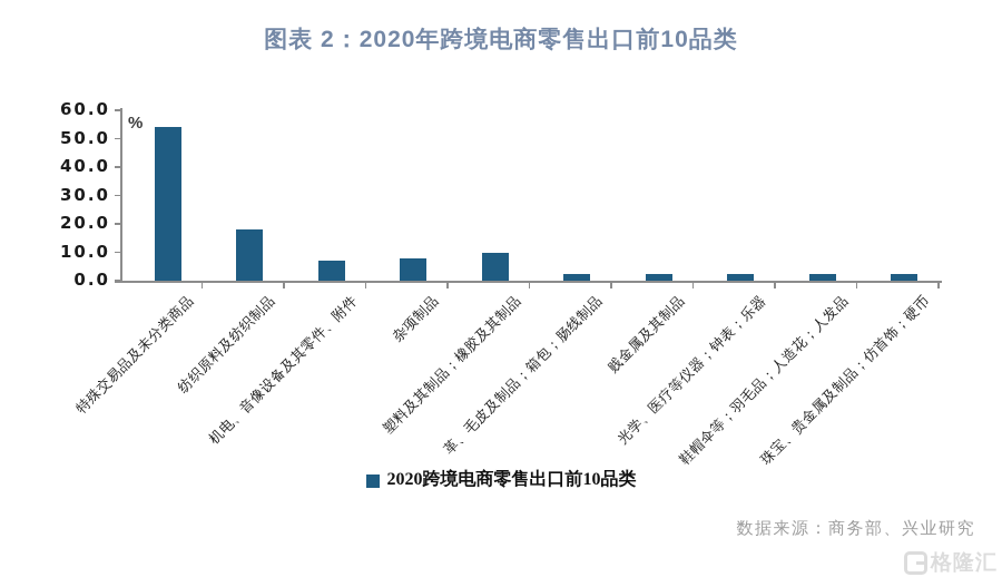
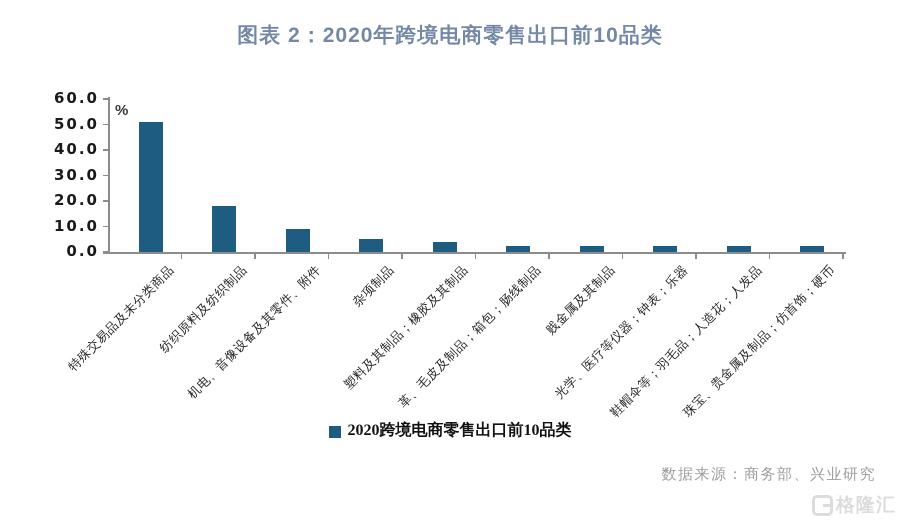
特殊交易品及未分类商品: 54 -> 51
机电、音像设备及其零件、附件: 7 -> 9
杂项制品: 8 -> 5
塑料及其制品；橡胶及其制品: 10 -> 4
